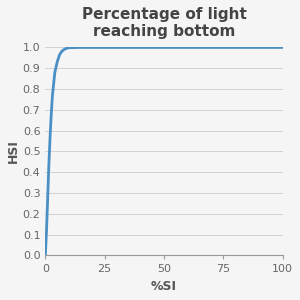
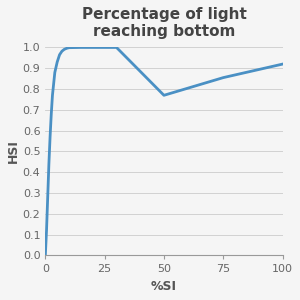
50: 1.000 -> 0.770
75: 1.000 -> 0.855
100: 1.000 -> 0.920
